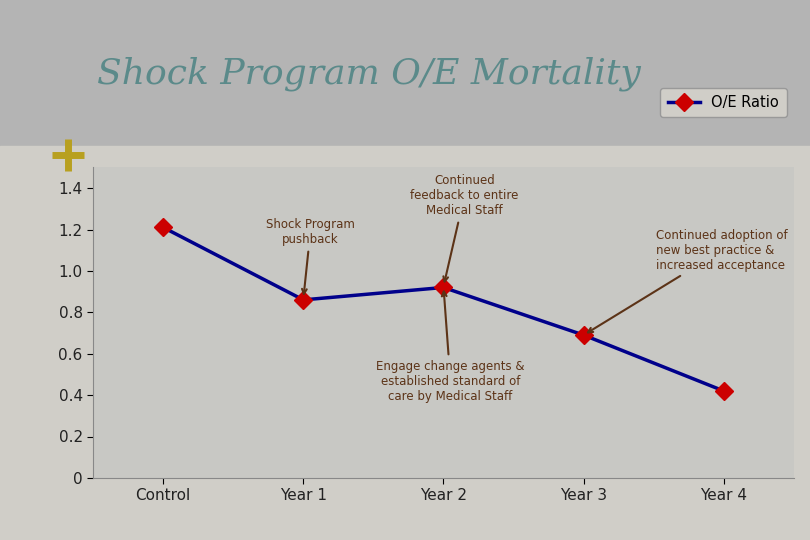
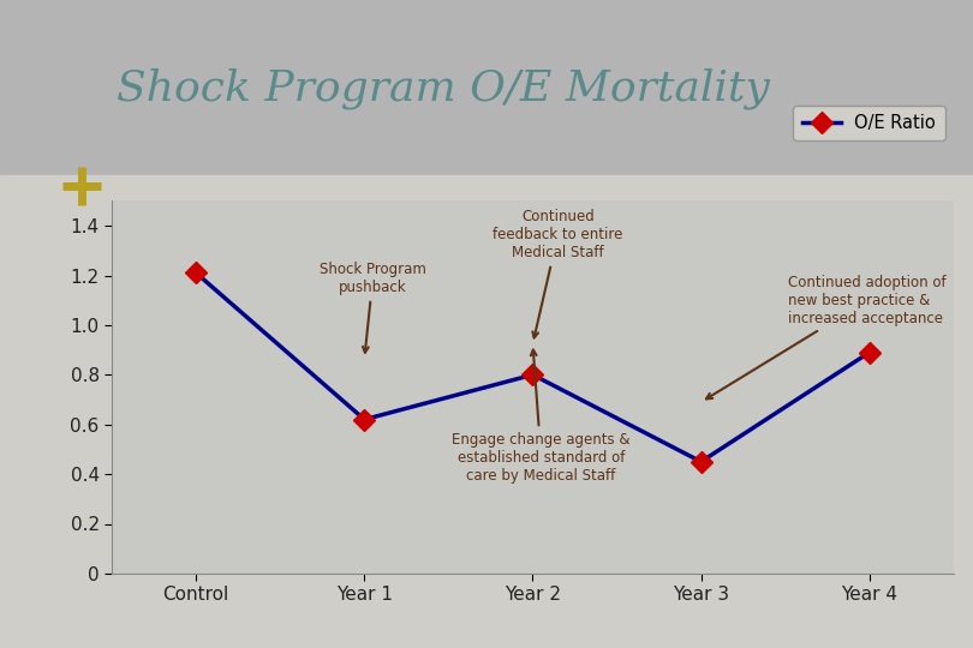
Year 1: 0.86 -> 0.62
Year 2: 0.92 -> 0.80
Year 3: 0.69 -> 0.45
Year 4: 0.42 -> 0.89
